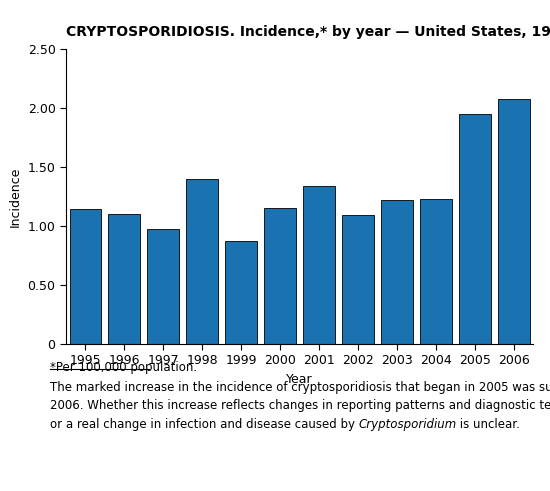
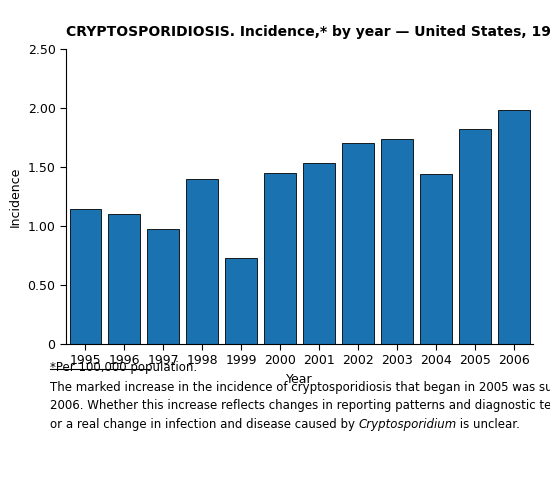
1999: 0.87 -> 0.73
2000: 1.15 -> 1.45
2001: 1.34 -> 1.53
2002: 1.09 -> 1.70
2003: 1.22 -> 1.74
2004: 1.23 -> 1.44
2005: 1.95 -> 1.82
2006: 2.08 -> 1.98
